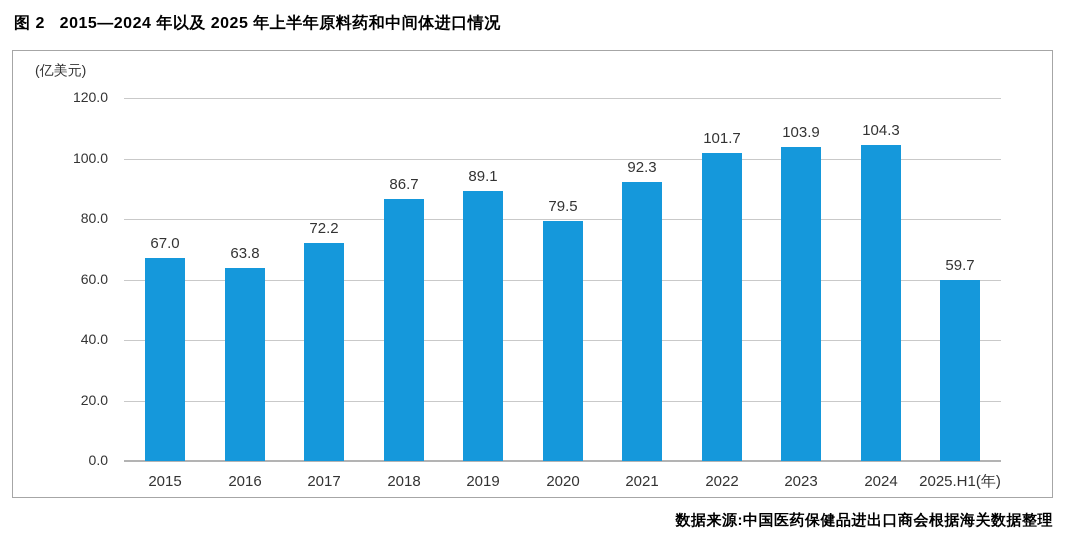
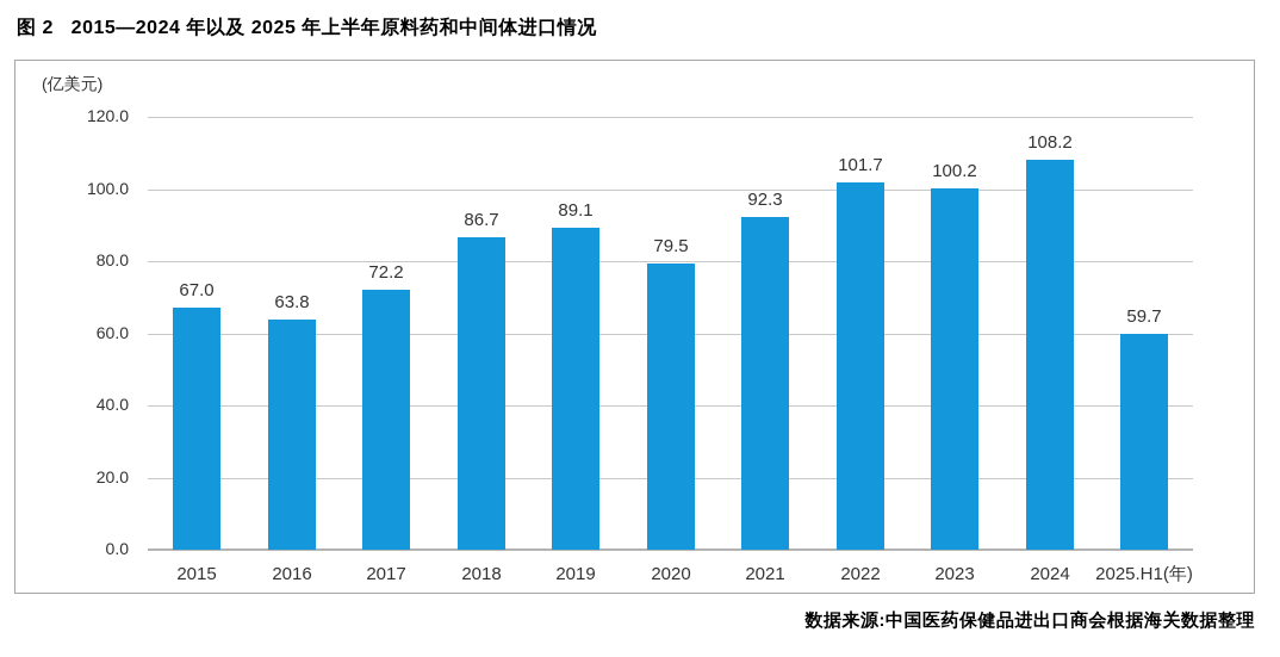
2023: 103.9 -> 100.2
2024: 104.3 -> 108.2
